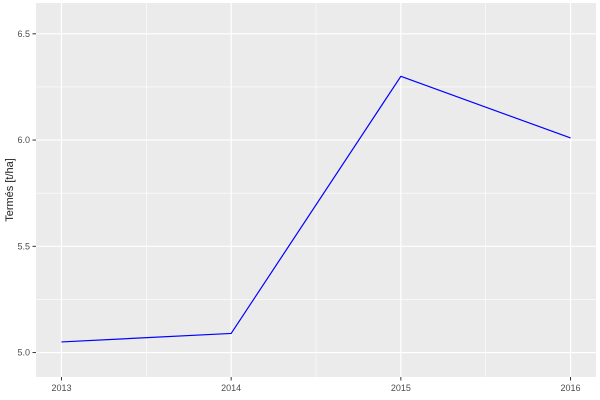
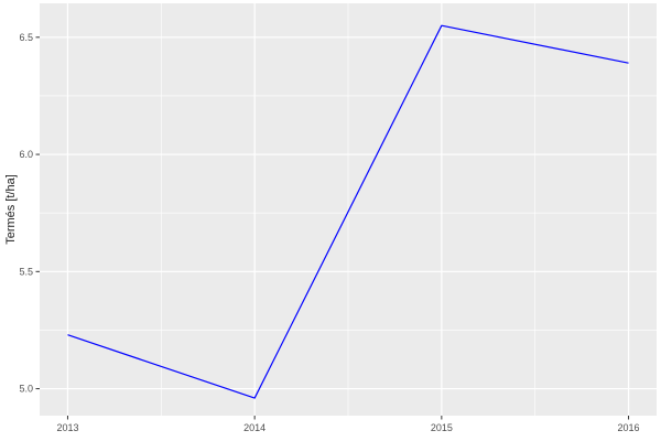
2013: 5.05 -> 5.23
2014: 5.09 -> 4.96
2015: 6.30 -> 6.55
2016: 6.01 -> 6.39
